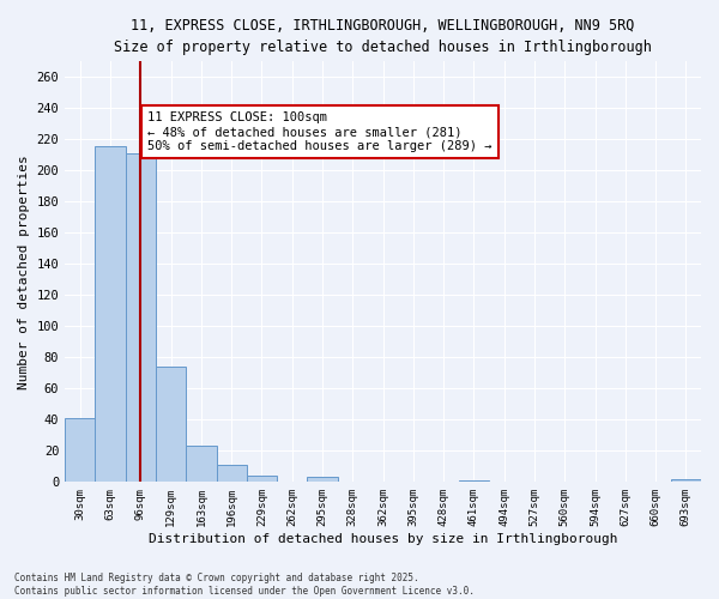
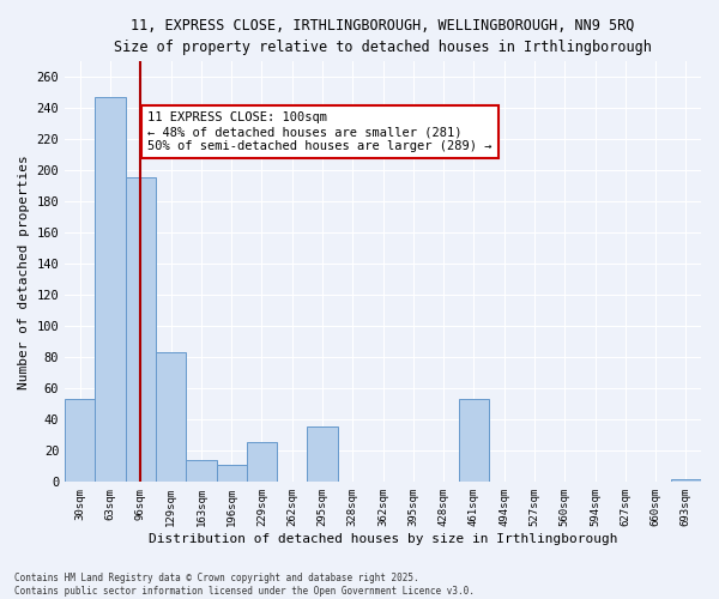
30sqm: 41 -> 53
63sqm: 216 -> 247
96sqm: 211 -> 196
129sqm: 74 -> 83
163sqm: 23 -> 14
229sqm: 4 -> 26
295sqm: 3 -> 36
461sqm: 1 -> 53
